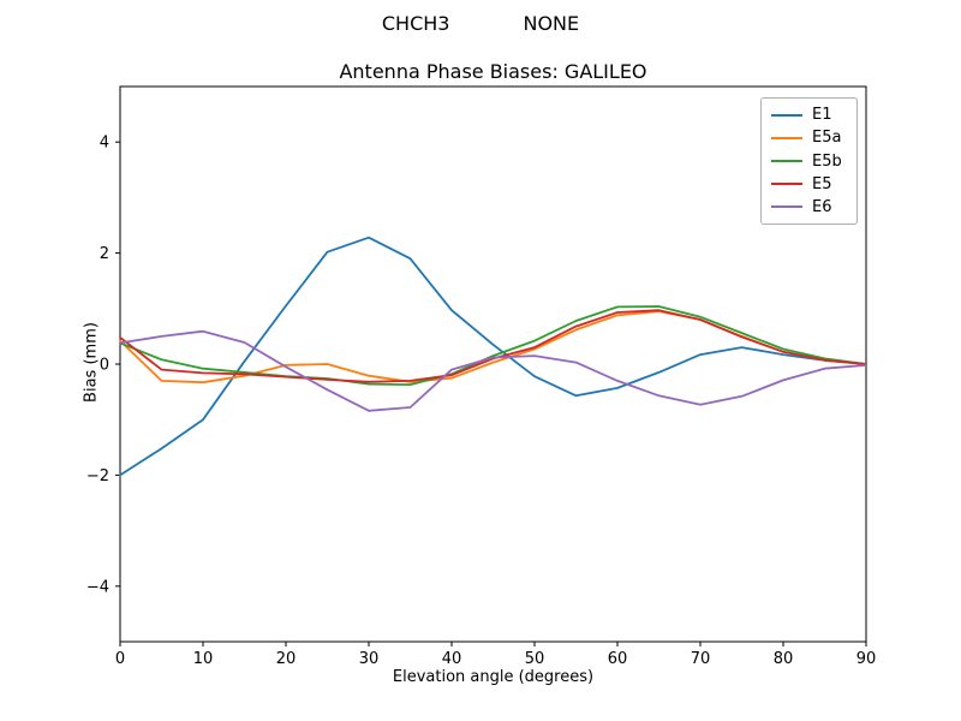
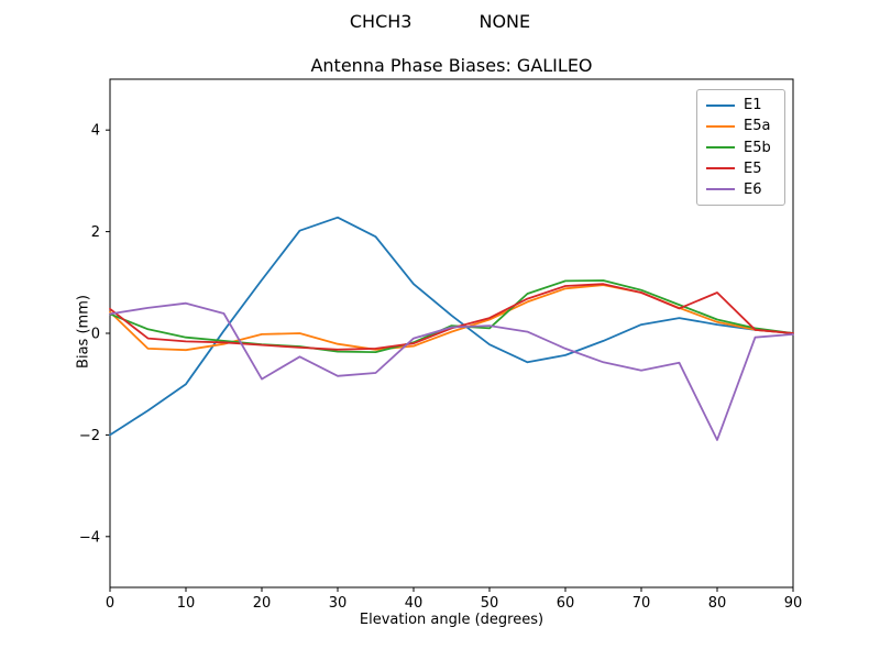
E6/20: -0.1 -> -0.9
E5b/50: 0.4 -> 0.1
E5/80: 0.2 -> 0.8
E6/80: -0.3 -> -2.1
